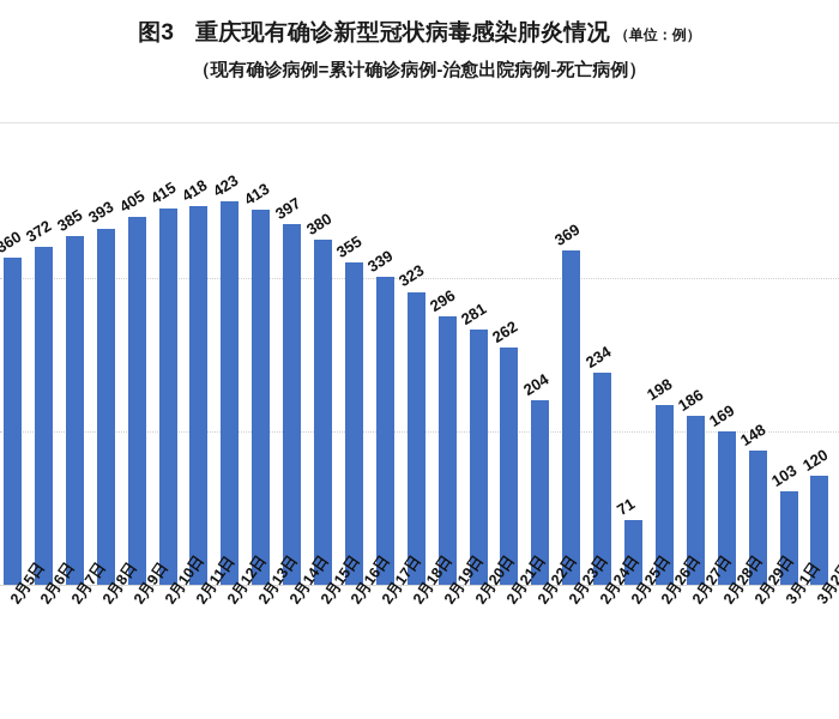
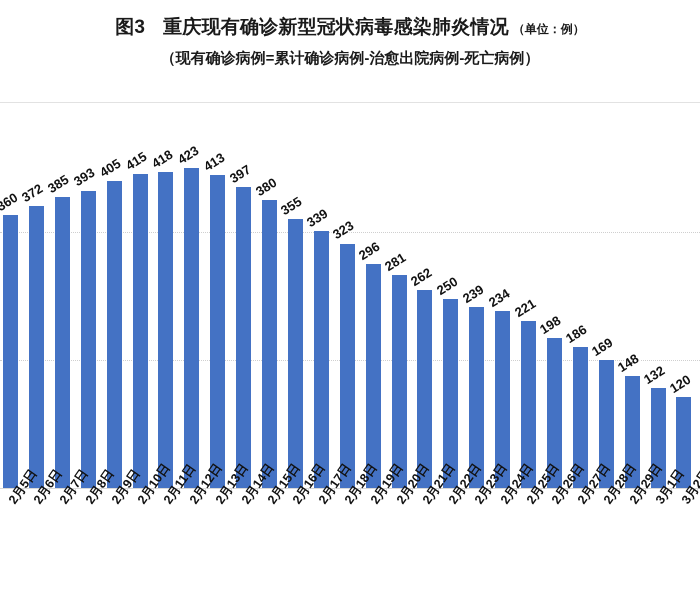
2月22日: 204 -> 250
2月23日: 369 -> 239
2月25日: 71 -> 221
3月1日: 103 -> 132
